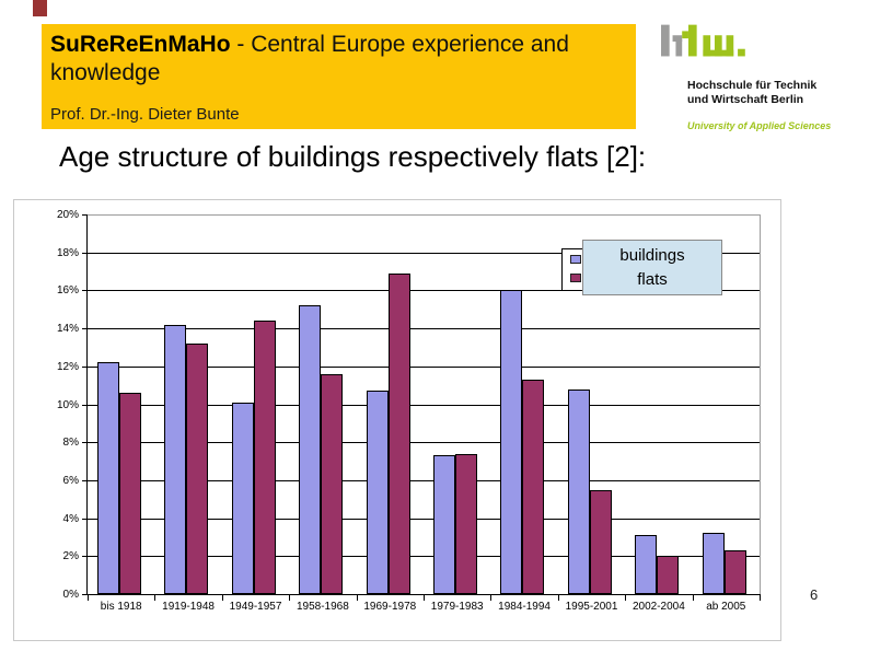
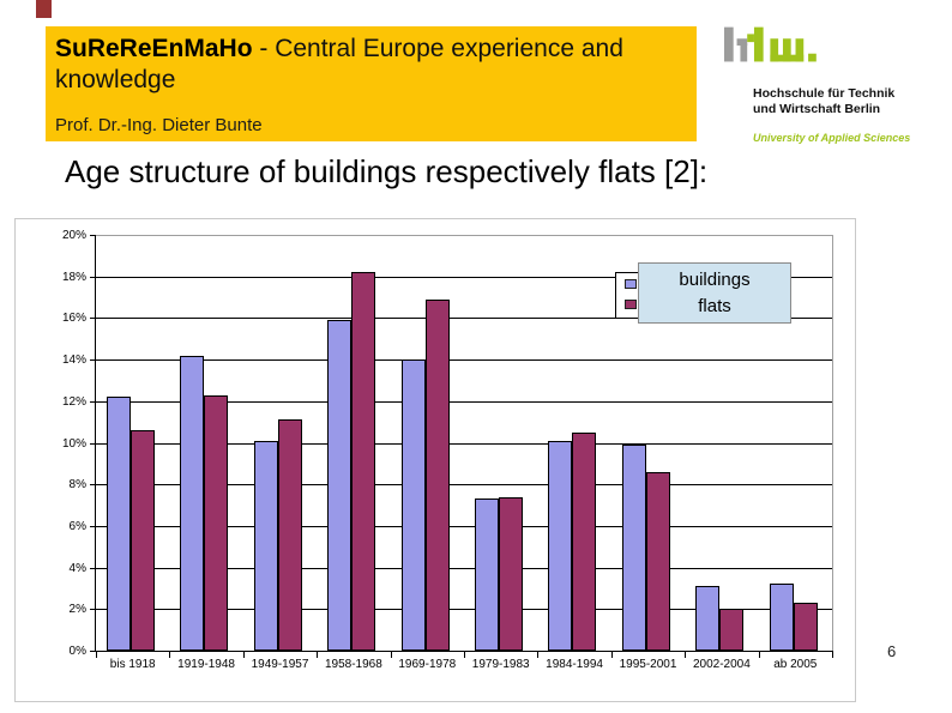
flats/1919-1948: 13.2% -> 12.3%
flats/1949-1957: 14.4% -> 11.1%
buildings/1958-1968: 15.2% -> 15.9%
flats/1958-1968: 11.6% -> 18.2%
buildings/1969-1978: 10.7% -> 14.0%
buildings/1984-1994: 16.0% -> 10.1%
flats/1984-1994: 11.3% -> 10.5%
buildings/1995-2001: 10.8% -> 9.9%
flats/1995-2001: 5.5% -> 8.6%
